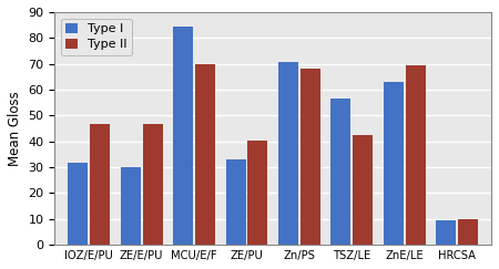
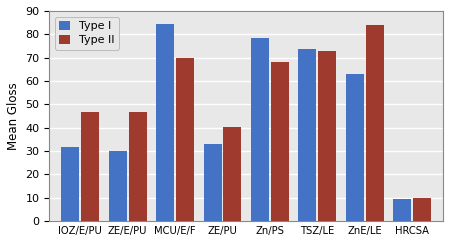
Type I/Zn/PS: 70.5 -> 78.3
Type I/TSZ/LE: 56.5 -> 73.6
Type II/TSZ/LE: 42.5 -> 72.9
Type II/ZnE/LE: 69.5 -> 84.1
